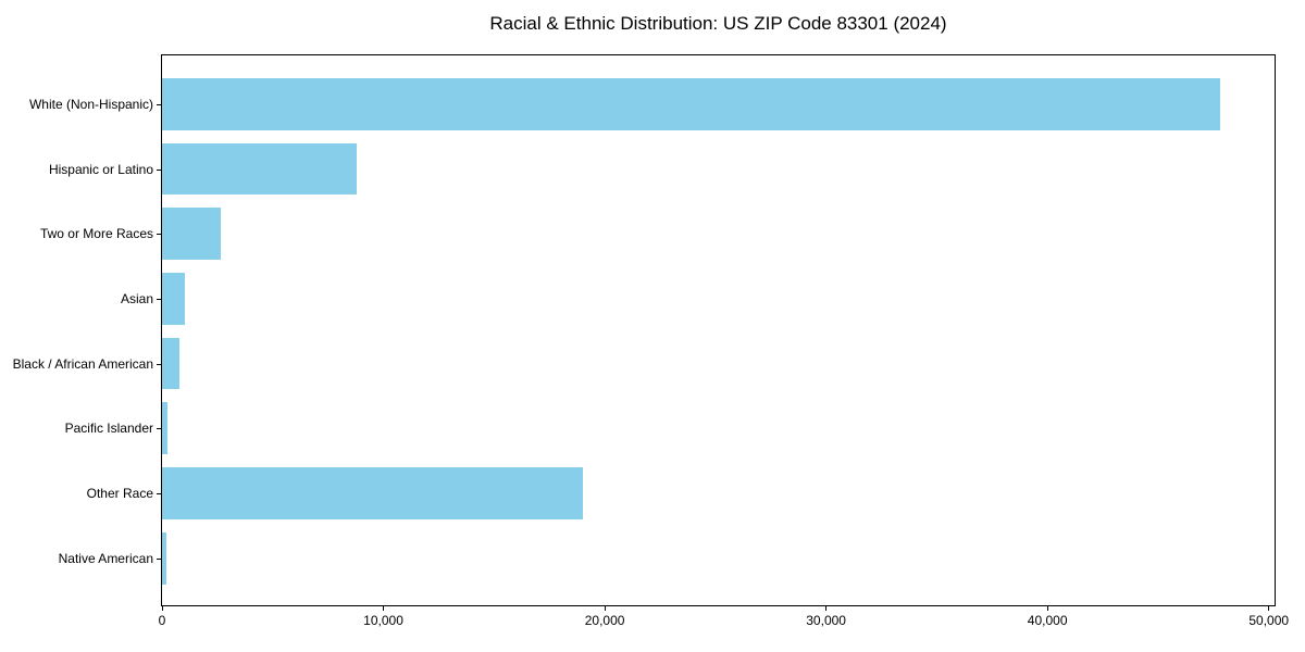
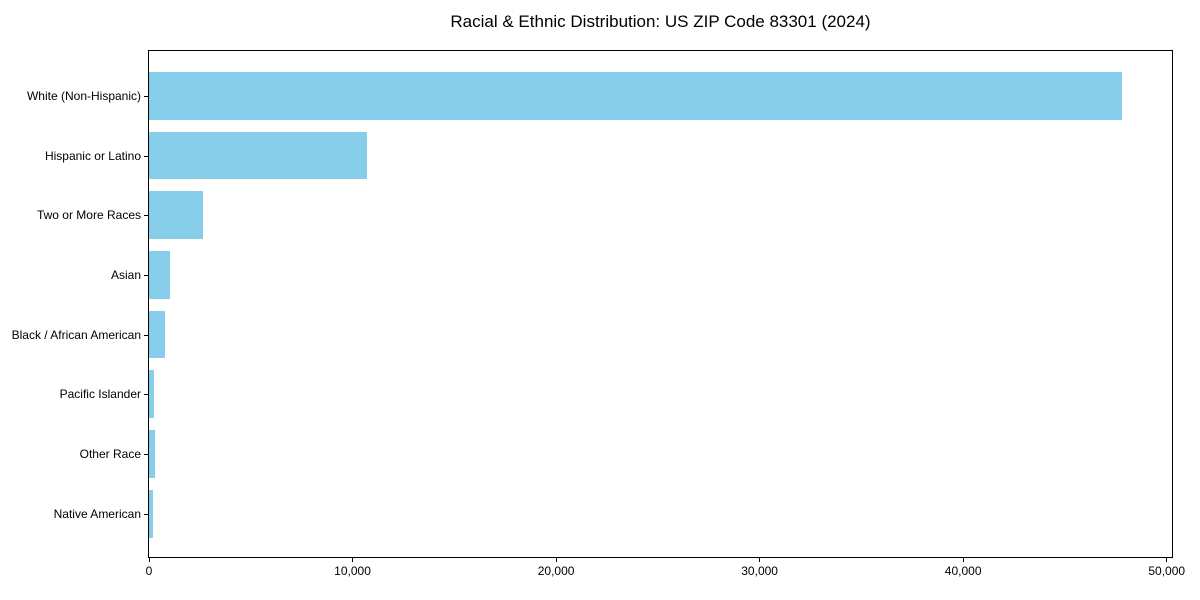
Hispanic or Latino: 8800 -> 10700
Other Race: 19000 -> 300
